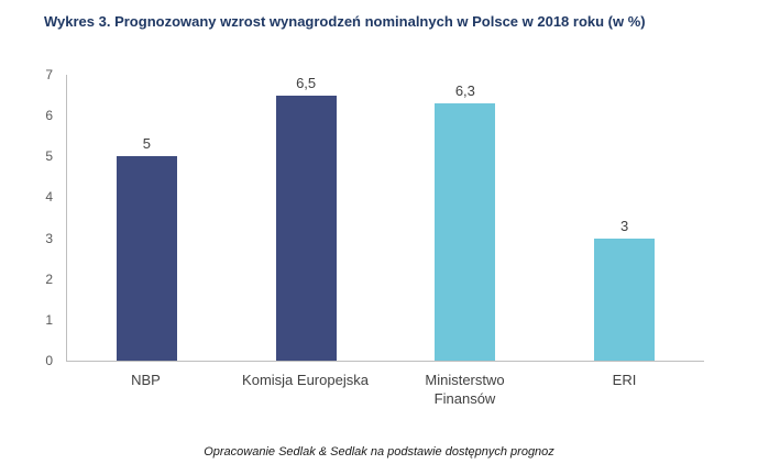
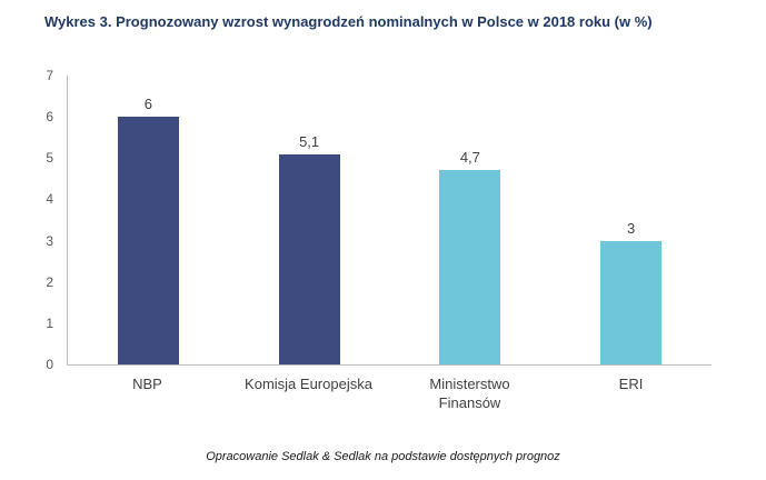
NBP: 5 -> 6
Komisja Europejska: 6,5 -> 5,1
Ministerstwo Finansów: 6,3 -> 4,7
